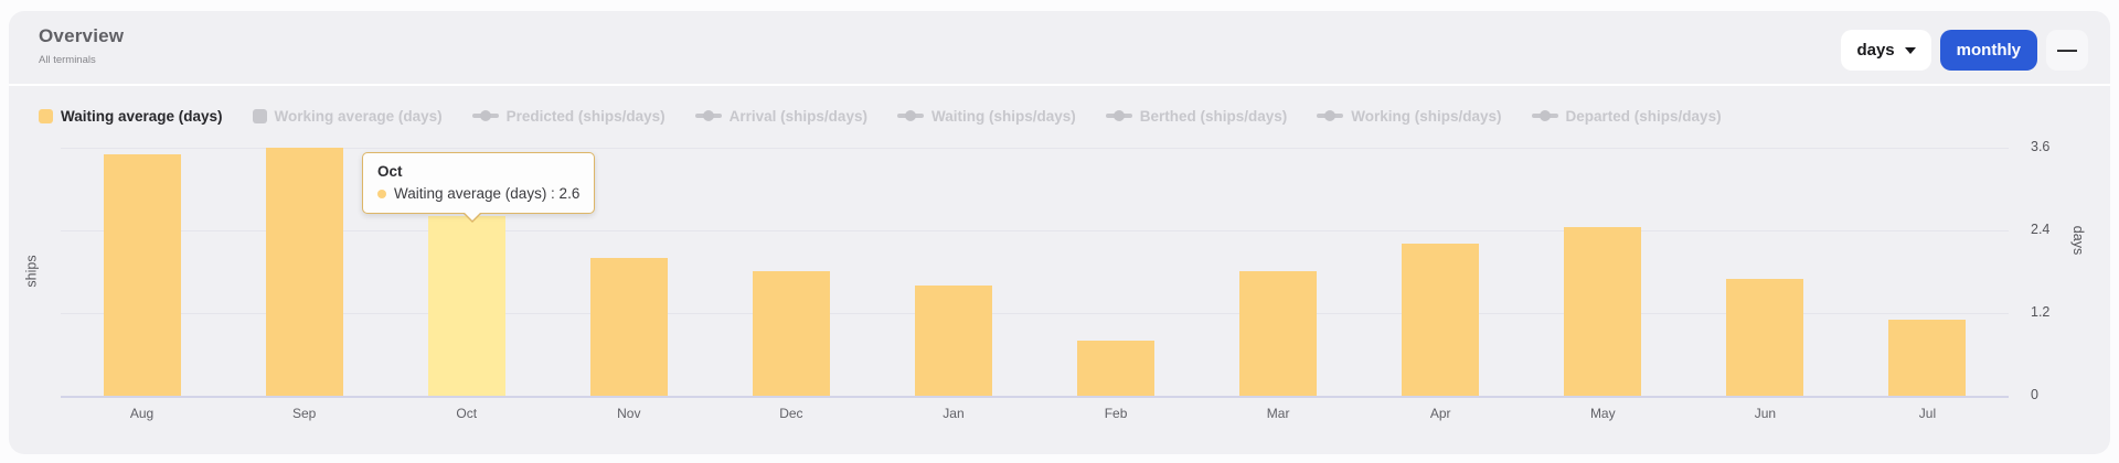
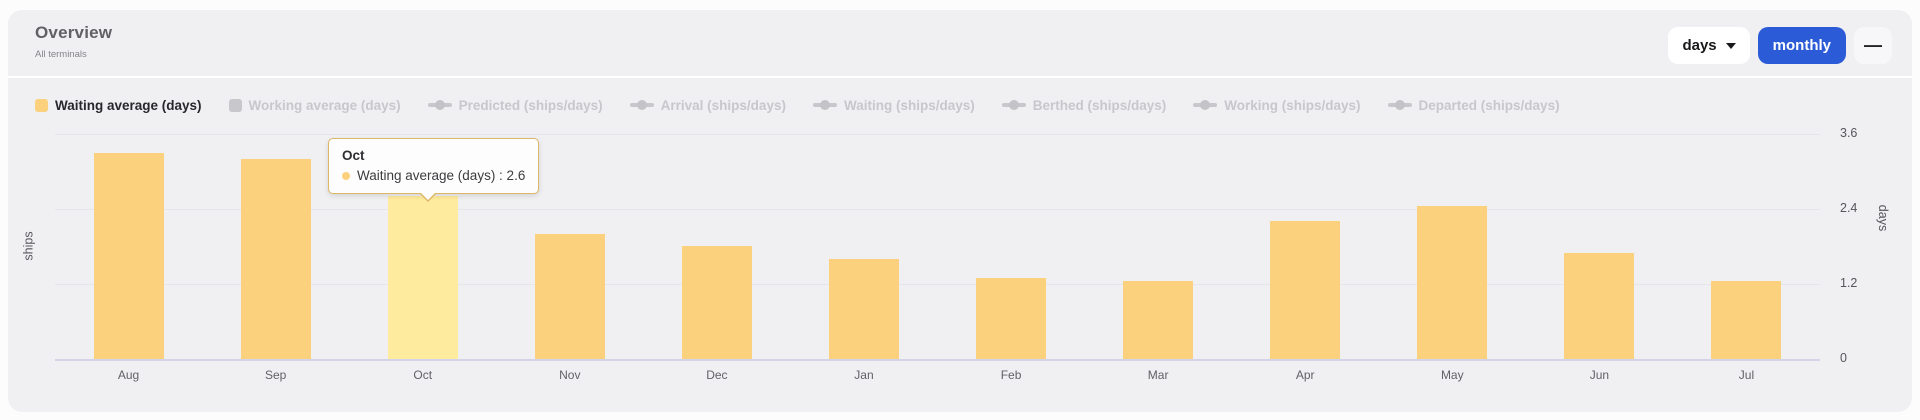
Aug: 3.5 -> 3.3
Sep: 3.6 -> 3.2
Feb: 0.8 -> 1.3
Mar: 1.8 -> 1.2
Jul: 1.1 -> 1.2
